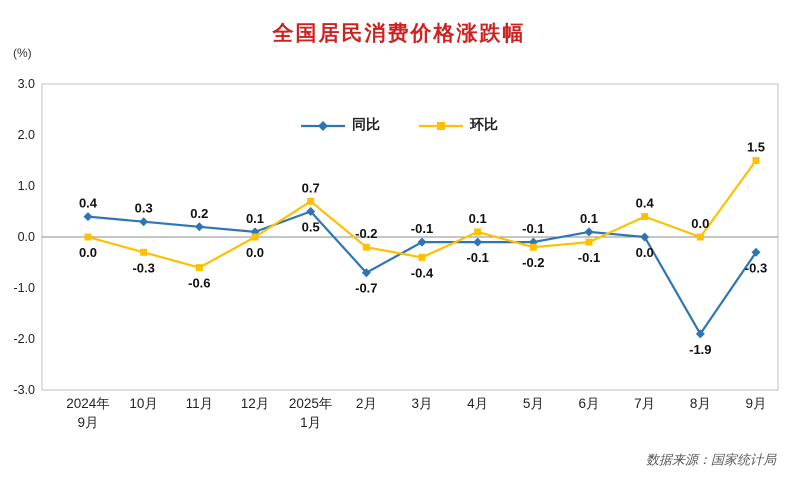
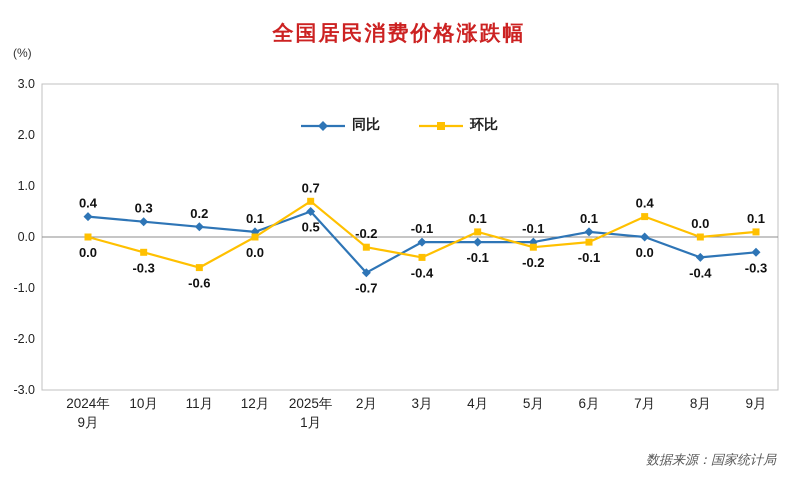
同比/8月: -1.9 -> -0.4
环比/9月: 1.5 -> 0.1
